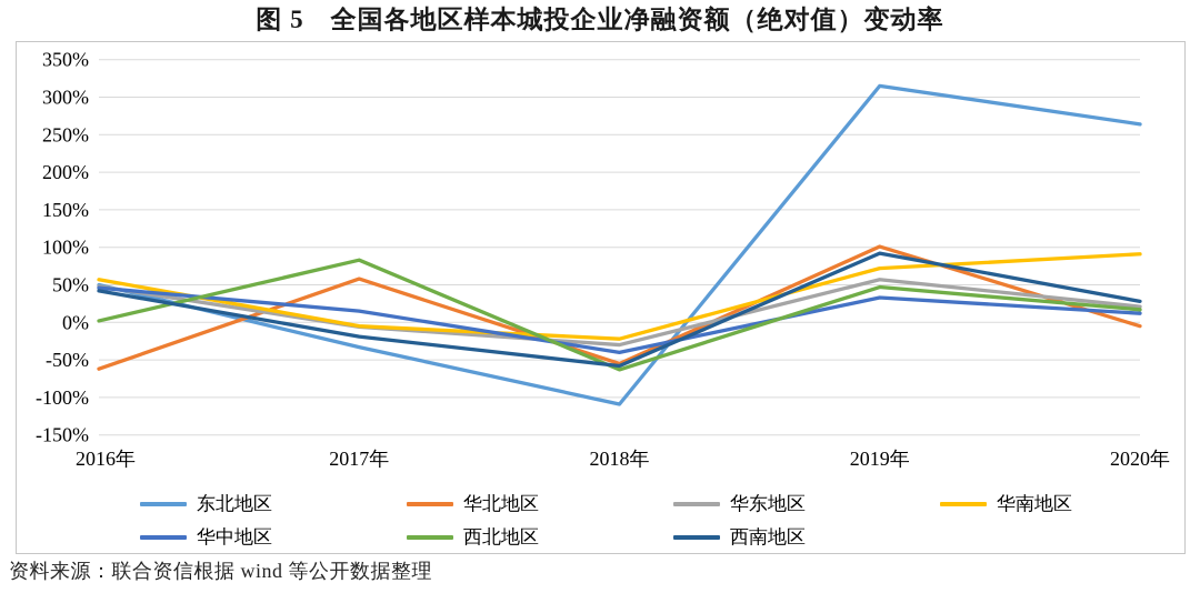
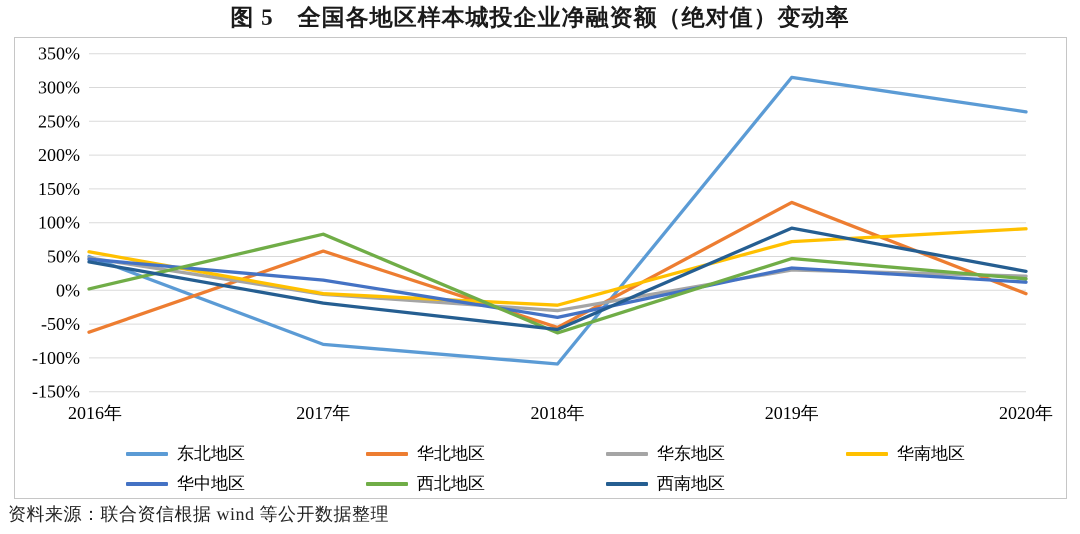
东北地区/2017年: -30% -> -80%
华北地区/2019年: 100% -> 130%
华东地区/2019年: 60% -> 30%
